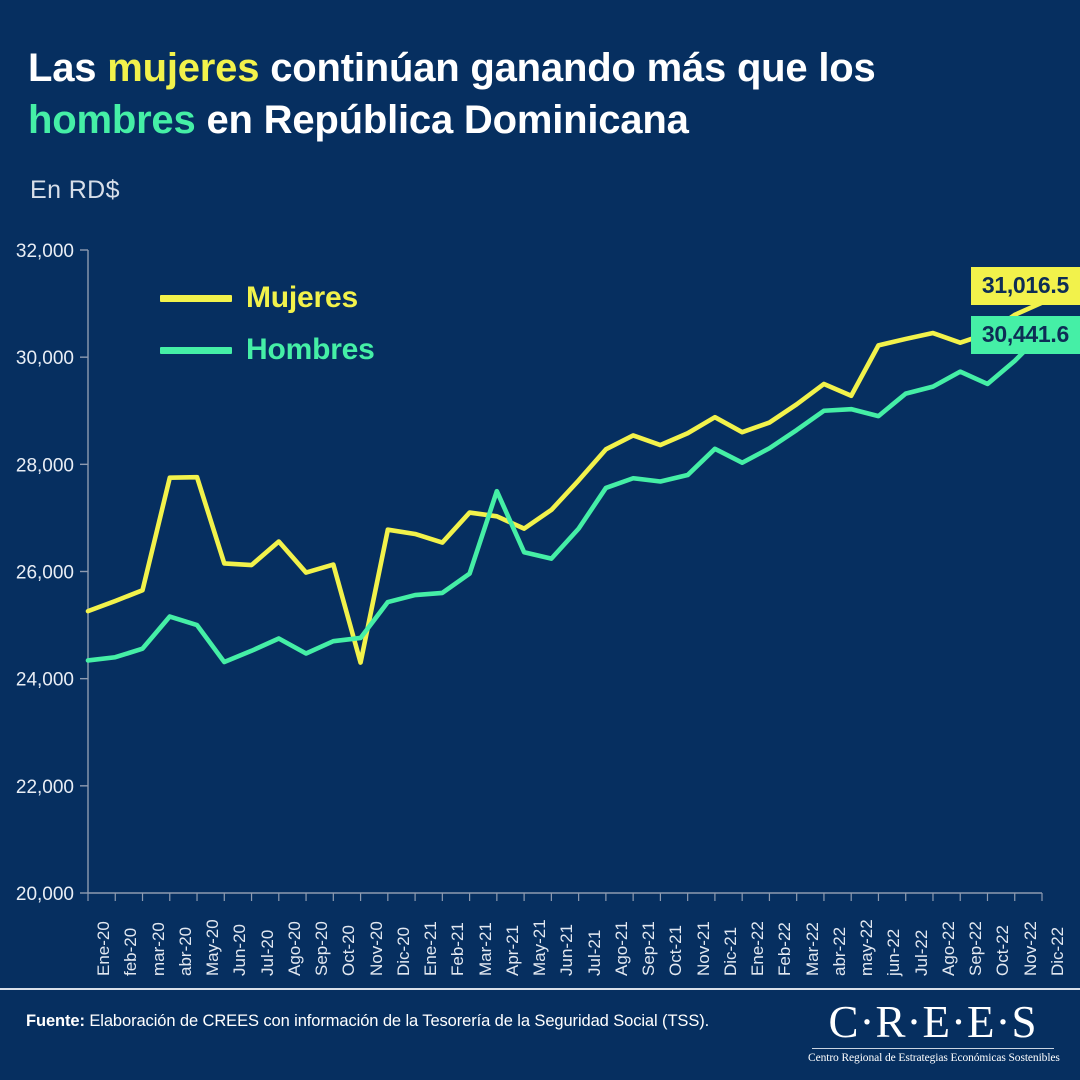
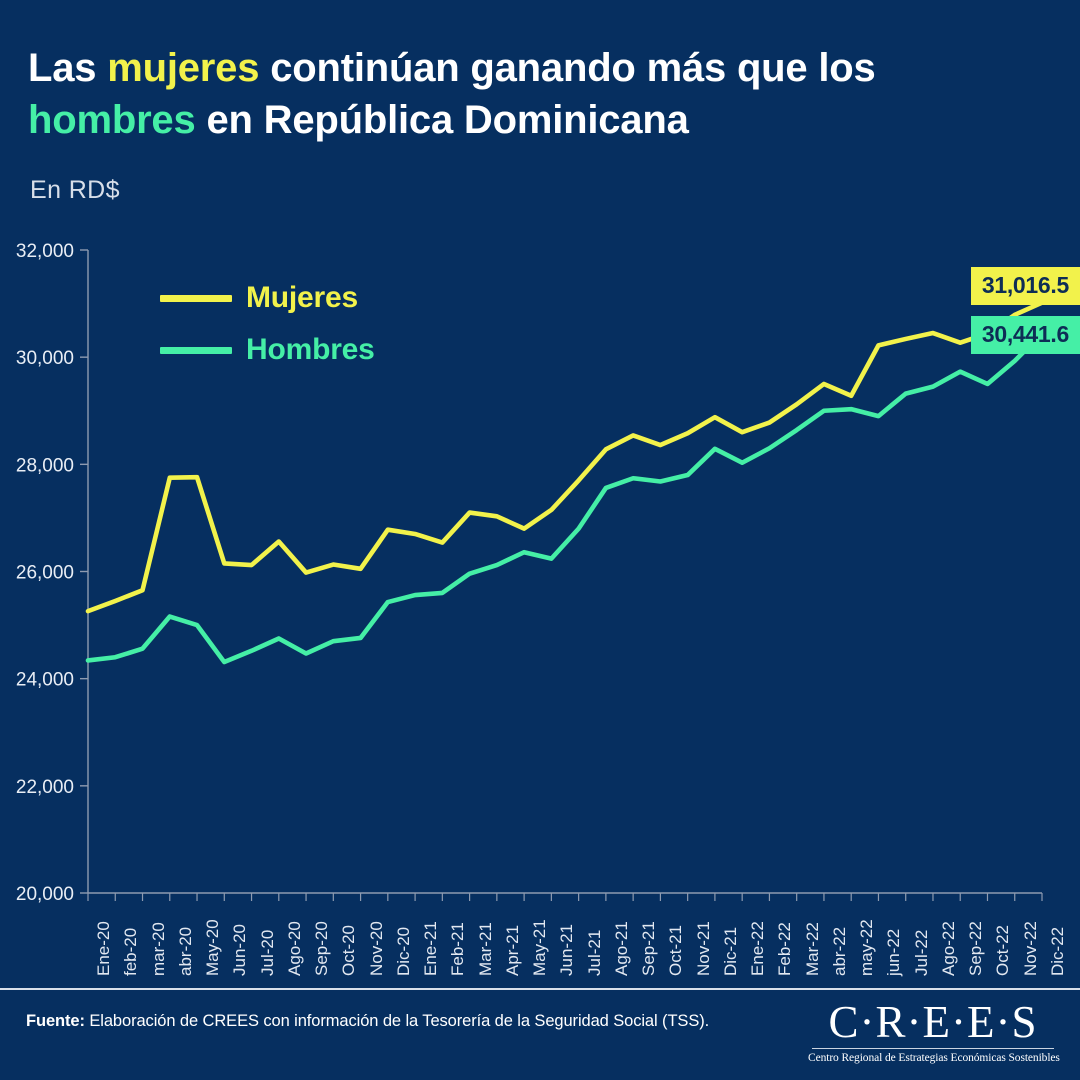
Mujeres/Nov-20: 24300 -> 26000
Hombres/Apr-21: 27500 -> 26100
